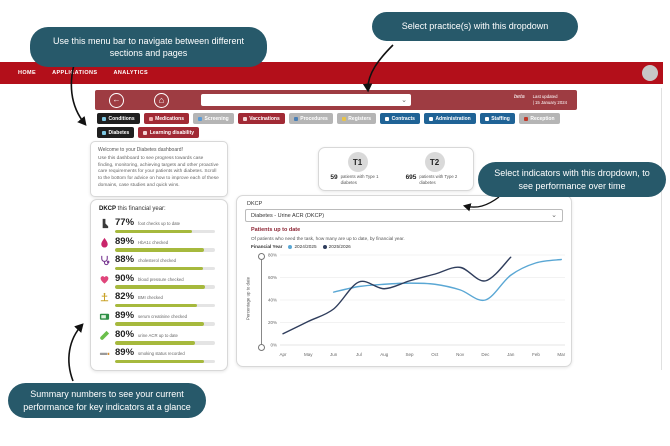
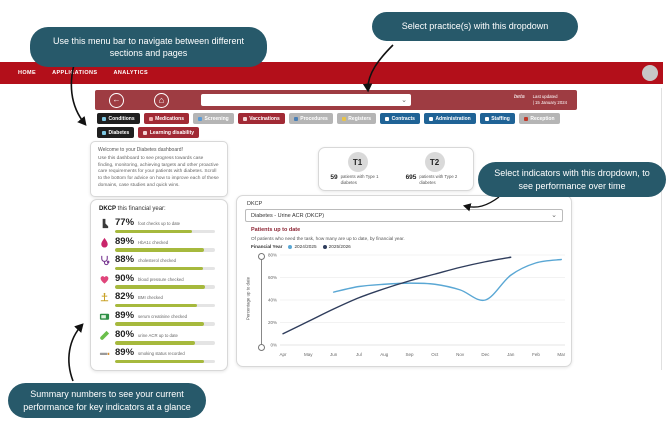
2025/2026/Jul: 56% -> 42%
2025/2026/Dec: 57% -> 74%
